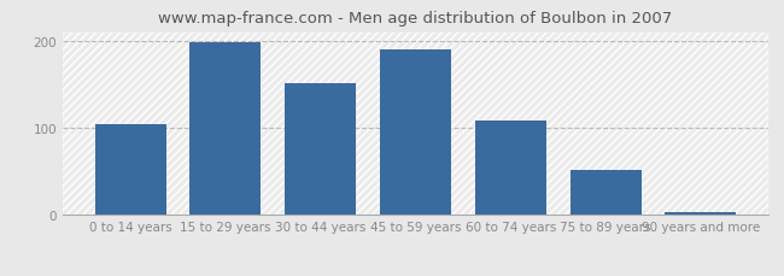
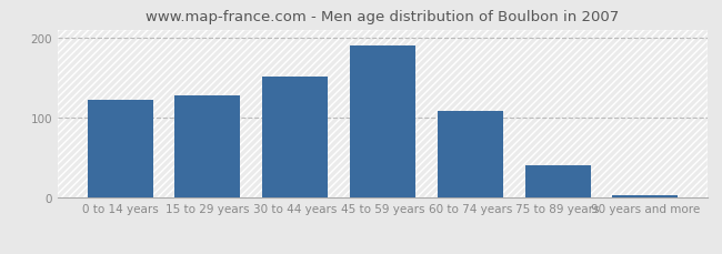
0 to 14 years: 104 -> 122
15 to 29 years: 198 -> 128
75 to 89 years: 52 -> 40
